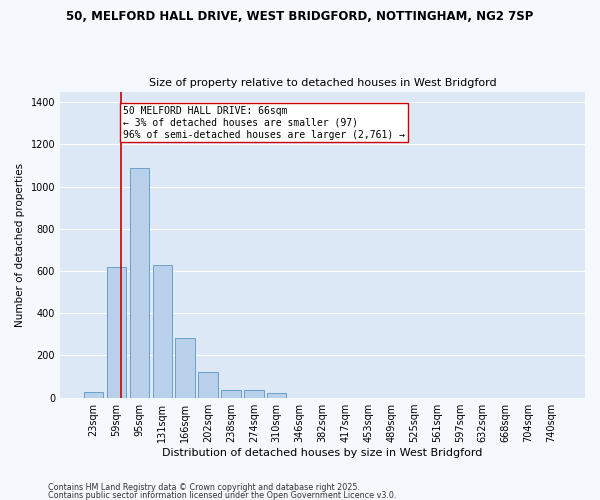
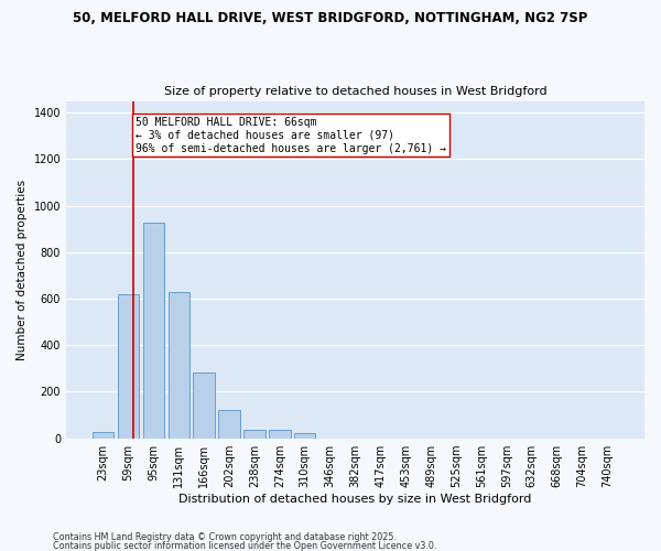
95sqm: 1090 -> 925
